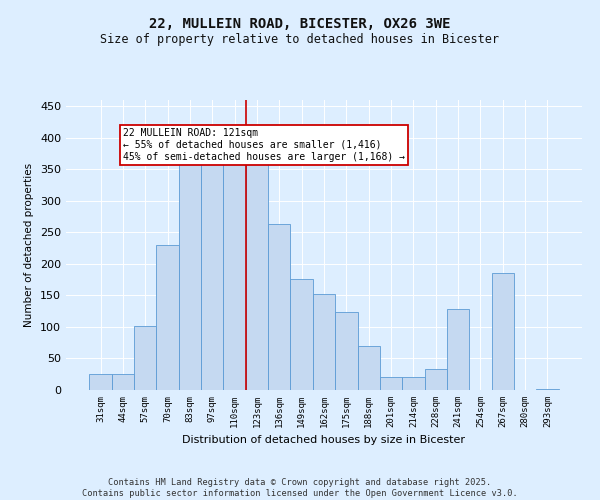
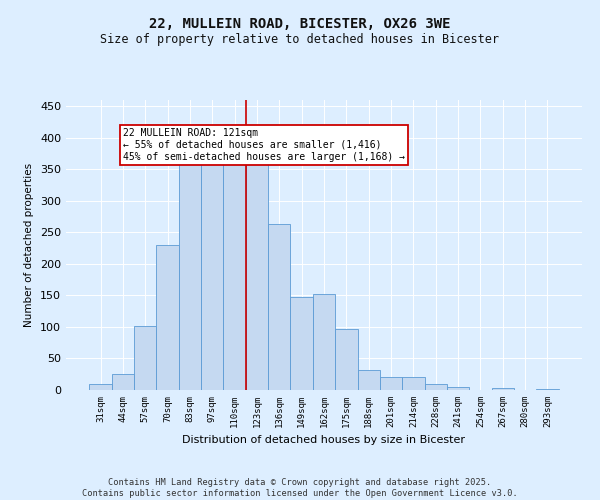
31sqm: 26 -> 10
149sqm: 176 -> 148
175sqm: 124 -> 97
188sqm: 70 -> 32
228sqm: 34 -> 10
241sqm: 128 -> 5
267sqm: 186 -> 3
